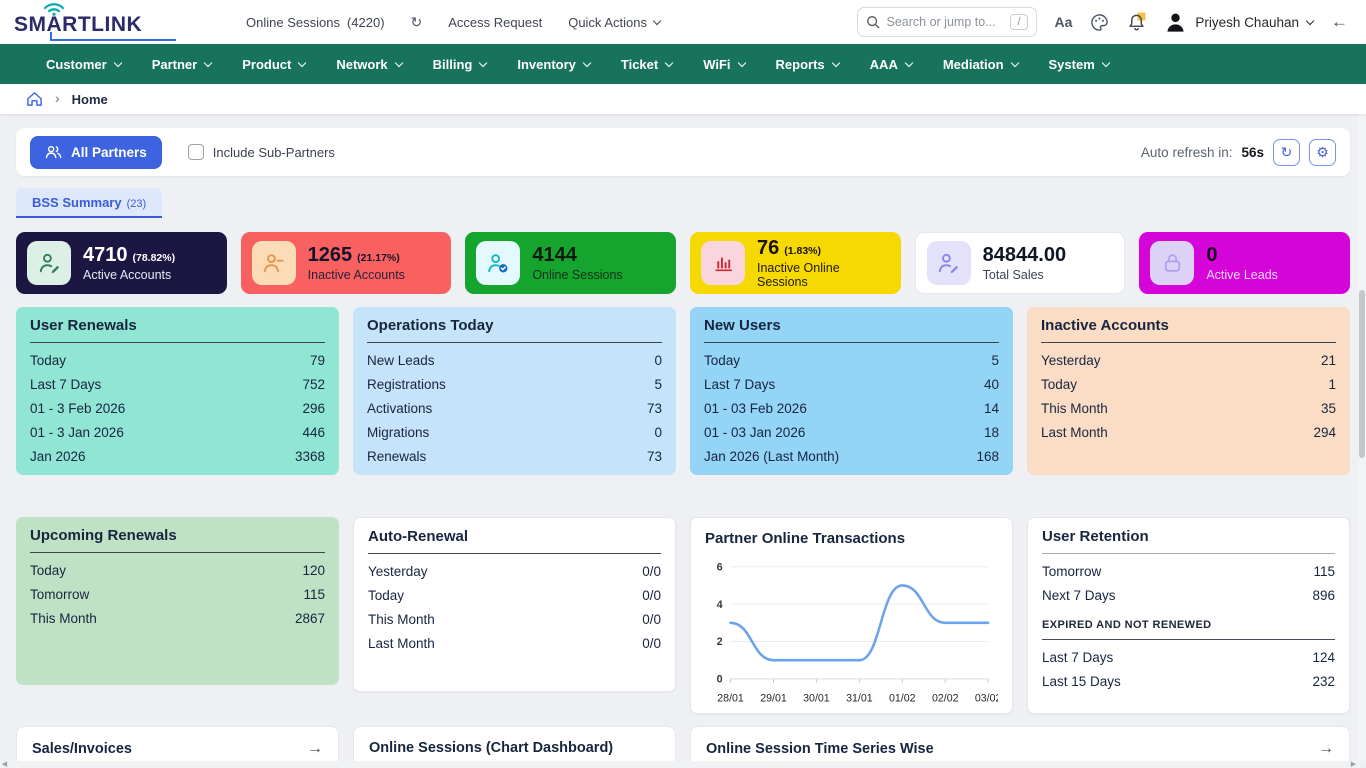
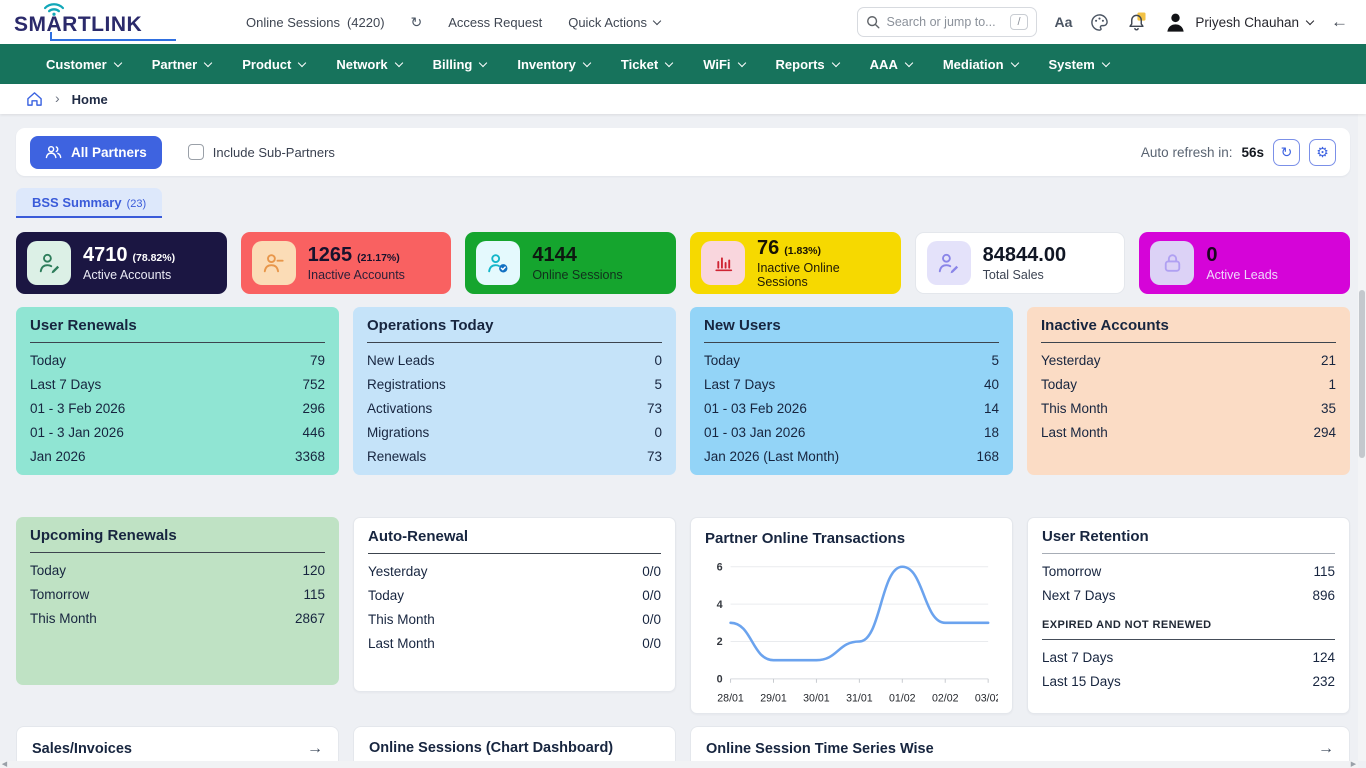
31/01: 1 -> 2
01/02: 5 -> 6
